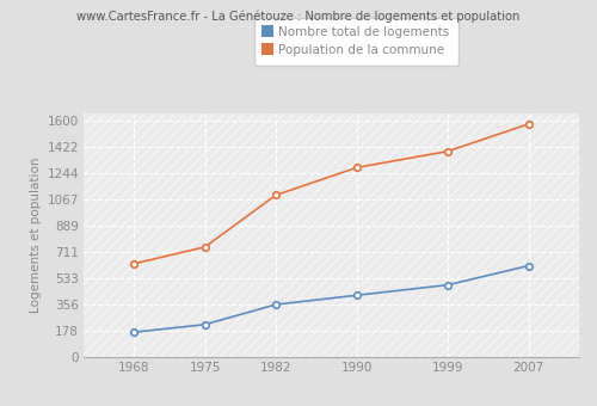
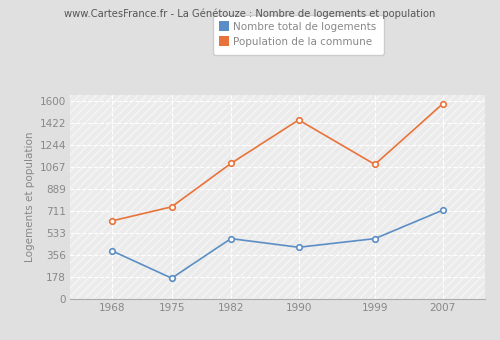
Nombre total de logements/1968: 170 -> 390
Nombre total de logements/1975: 220 -> 170
Nombre total de logements/1982: 360 -> 490
Population de la commune/1990: 1280 -> 1450
Population de la commune/1999: 1400 -> 1090
Nombre total de logements/2007: 620 -> 720
